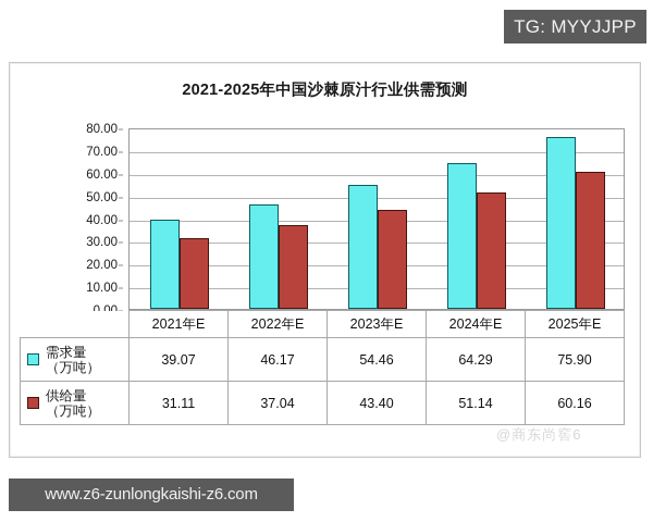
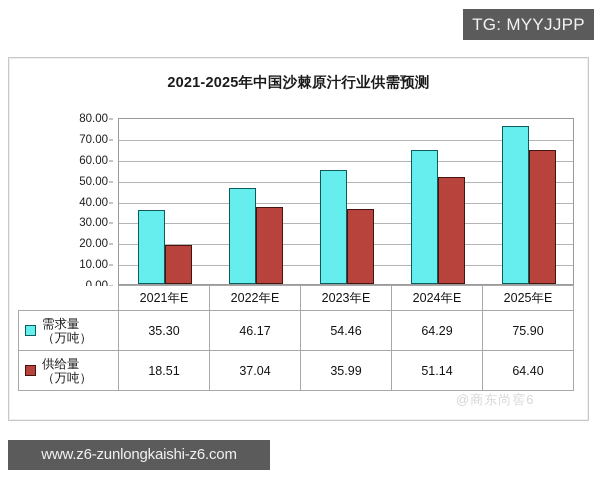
需求量/2021年E: 39.07 -> 35.30
供给量/2021年E: 31.11 -> 18.51
供给量/2023年E: 43.40 -> 35.99
供给量/2025年E: 60.16 -> 64.40
